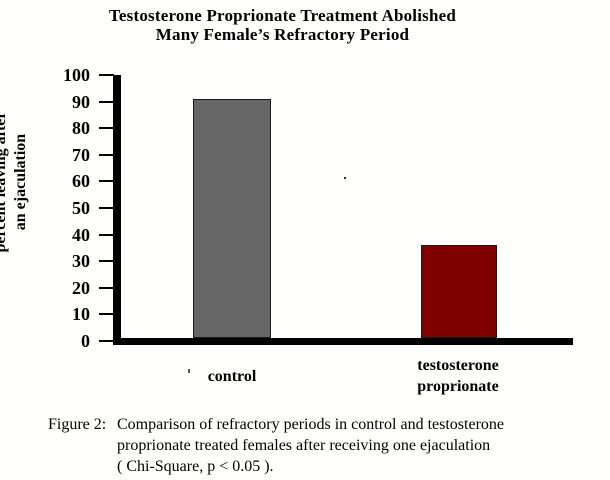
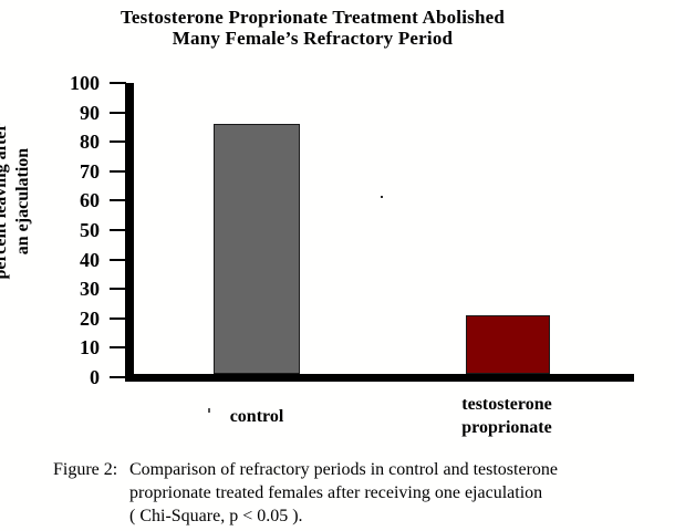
control: 90 -> 85
testosterone proprionate: 35 -> 20
